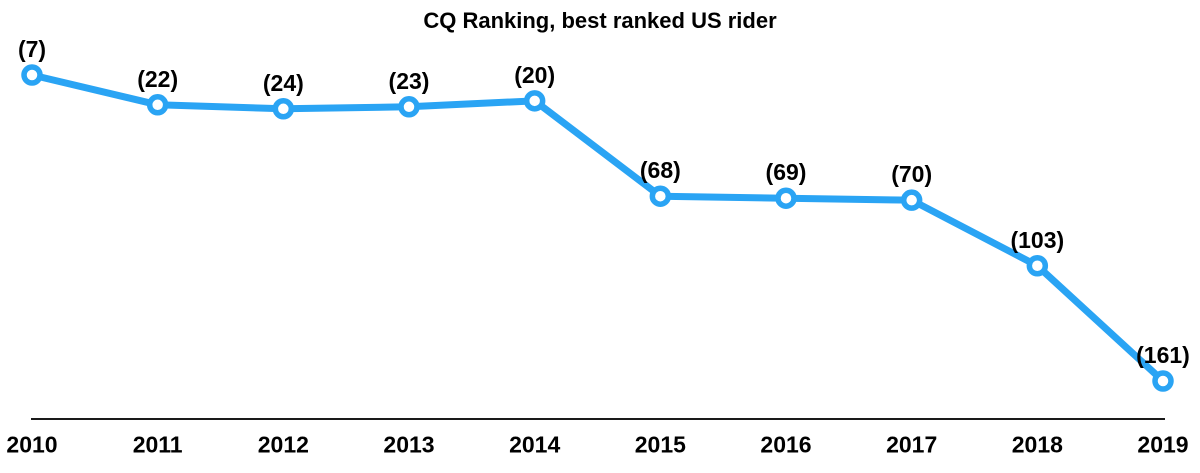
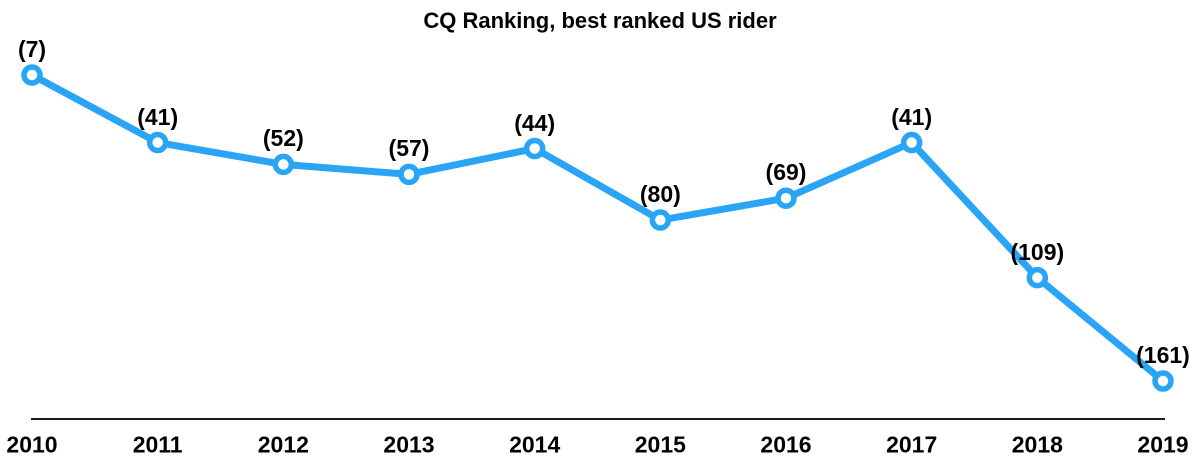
2011: 22 -> 41
2012: 24 -> 52
2013: 23 -> 57
2014: 20 -> 44
2015: 68 -> 80
2017: 70 -> 41
2018: 103 -> 109
